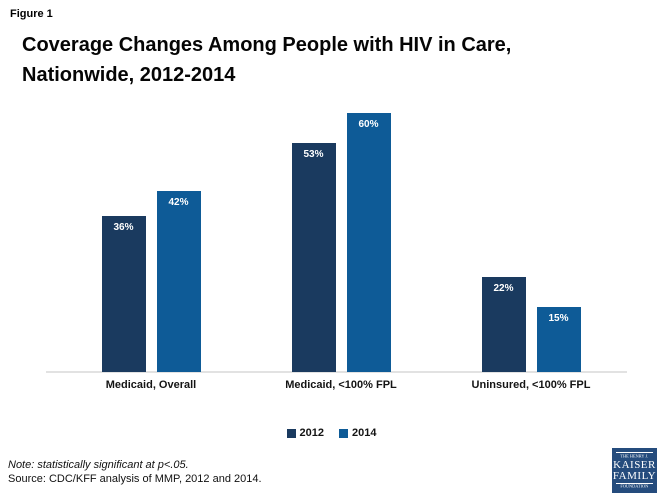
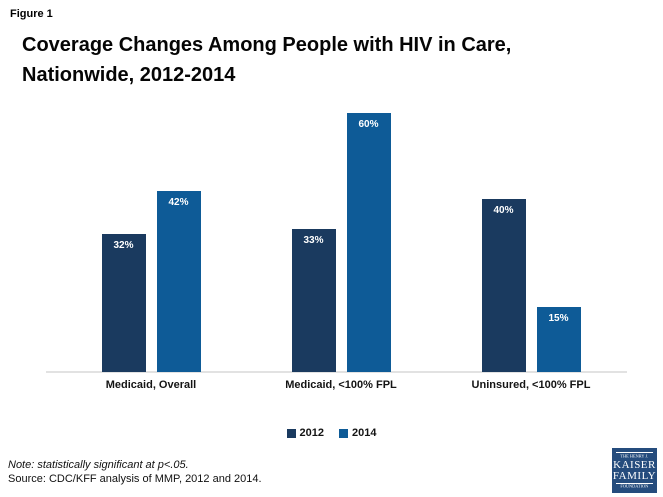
2012/Medicaid, Overall: 36% -> 32%
2012/Medicaid, <100% FPL: 53% -> 33%
2012/Uninsured, <100% FPL: 22% -> 40%
